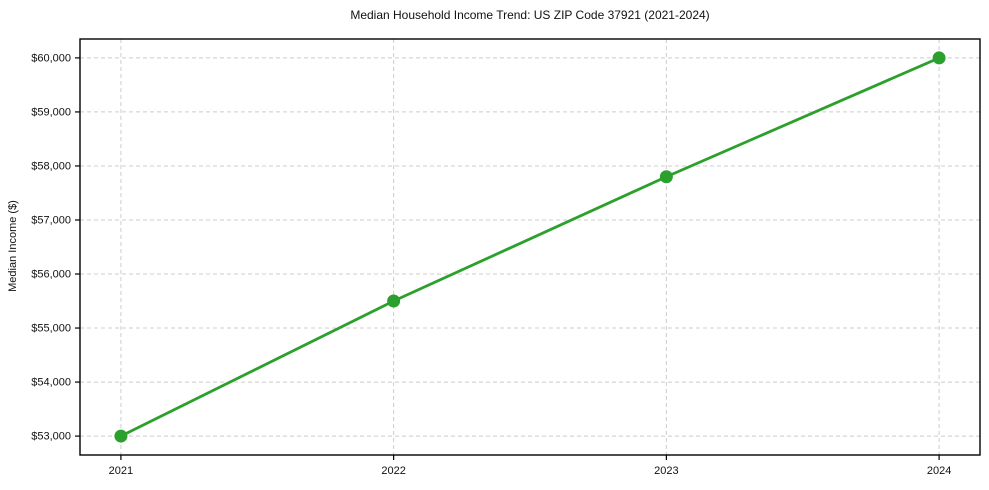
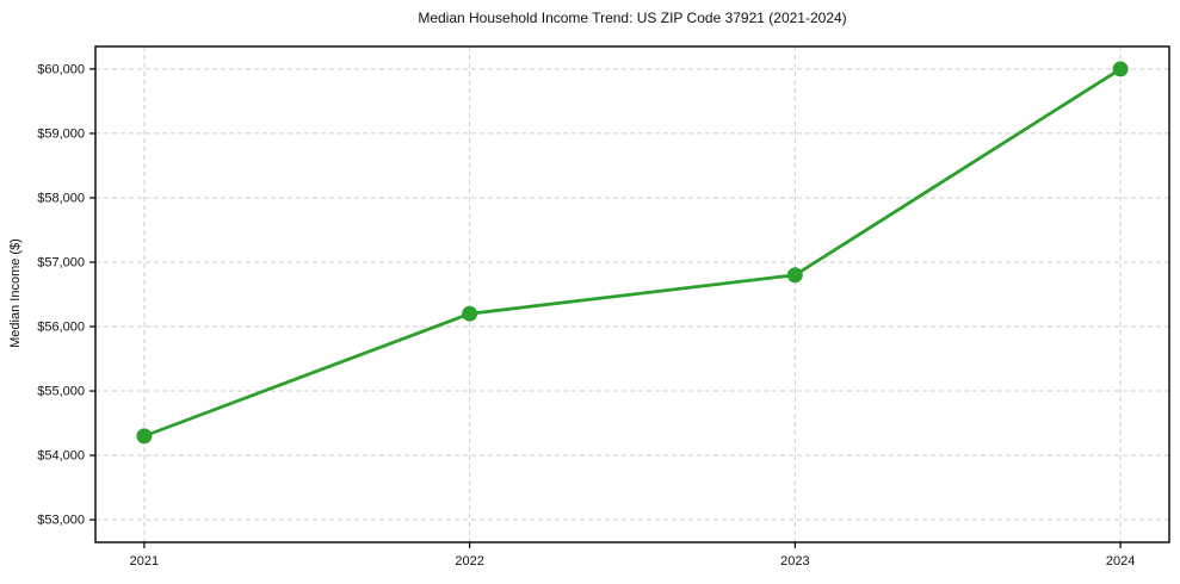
2021: $53000 -> $54300
2022: $55500 -> $56200
2023: $57800 -> $56800
